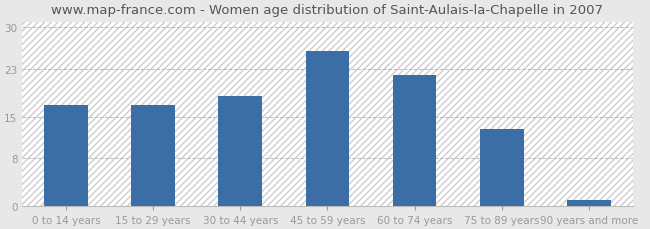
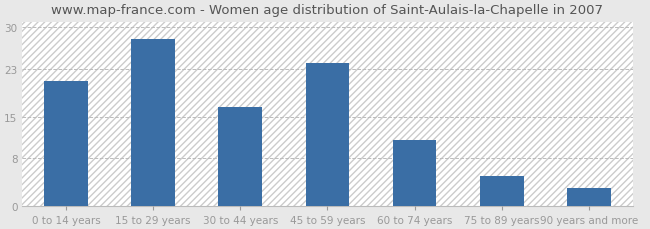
0 to 14 years: 17.0 -> 21.0
15 to 29 years: 17.0 -> 28.0
30 to 44 years: 18.5 -> 16.6
45 to 59 years: 26.0 -> 24.0
60 to 74 years: 22.0 -> 11.0
75 to 89 years: 13.0 -> 5.0
90 years and more: 1.0 -> 3.0
